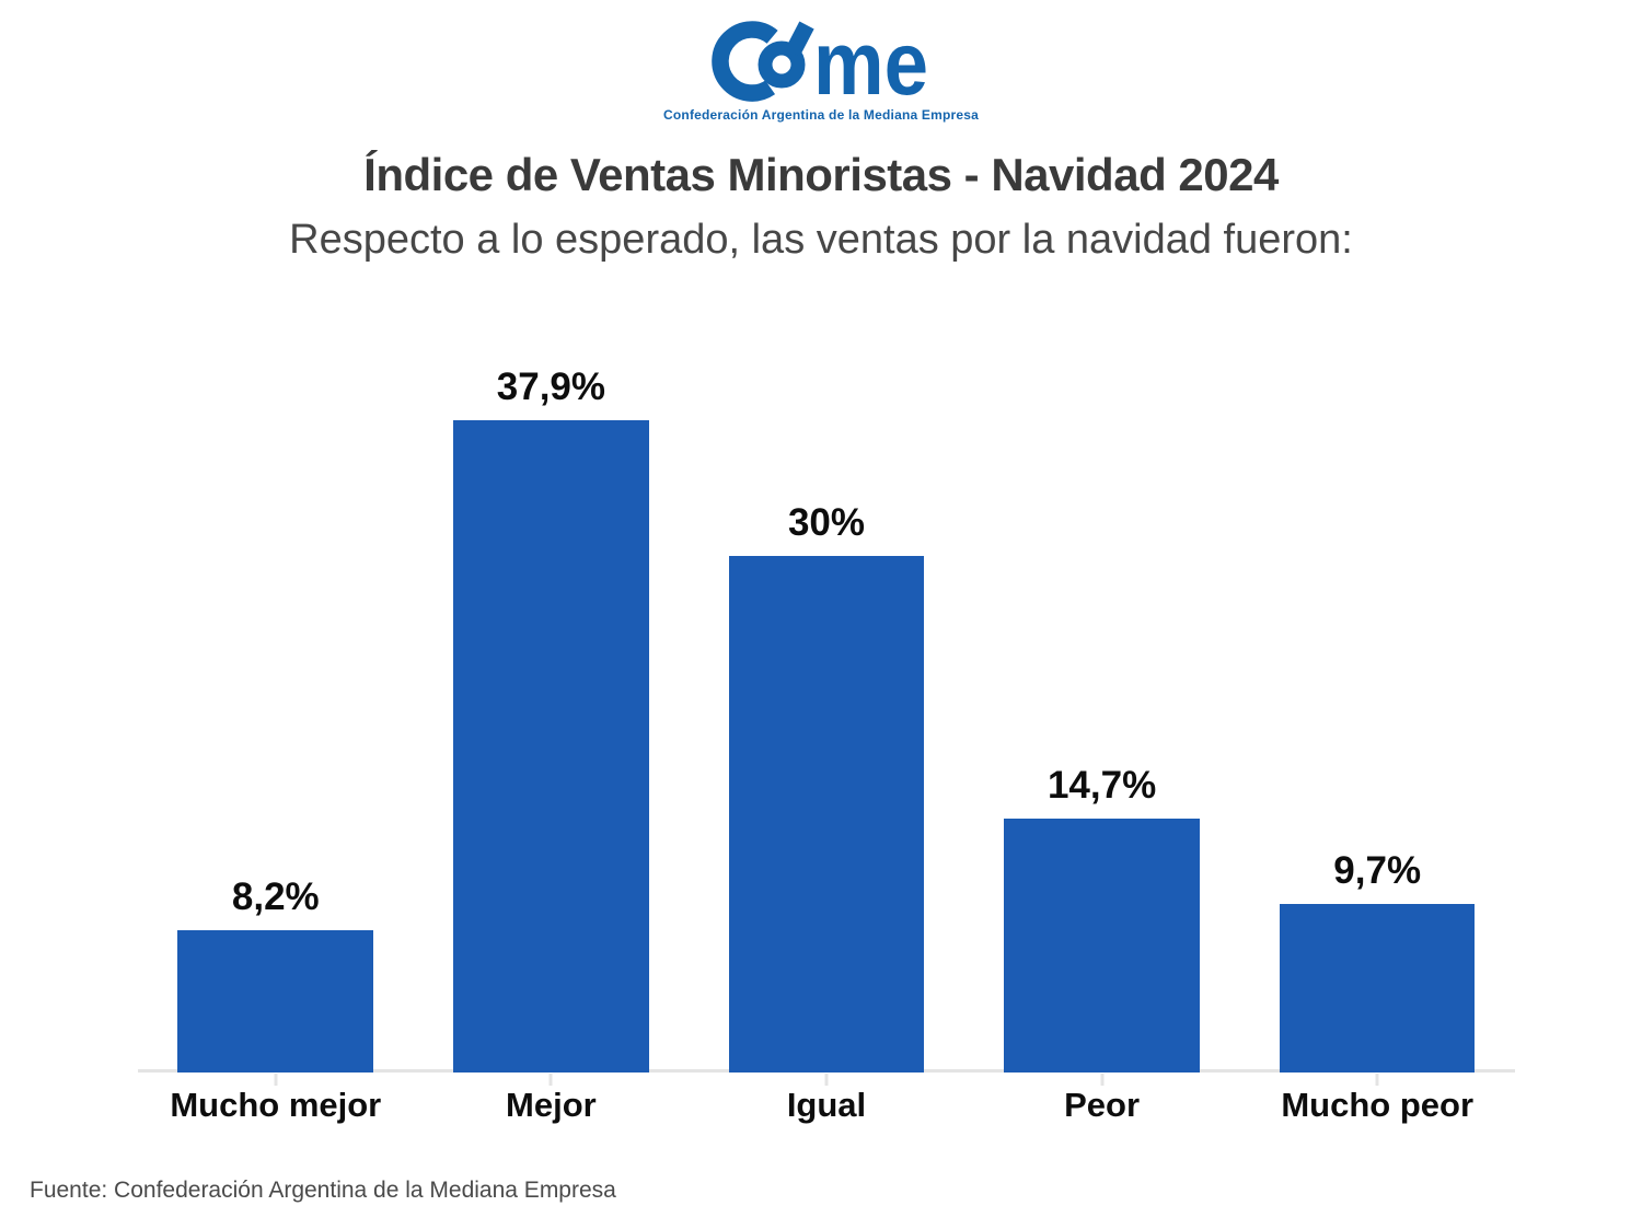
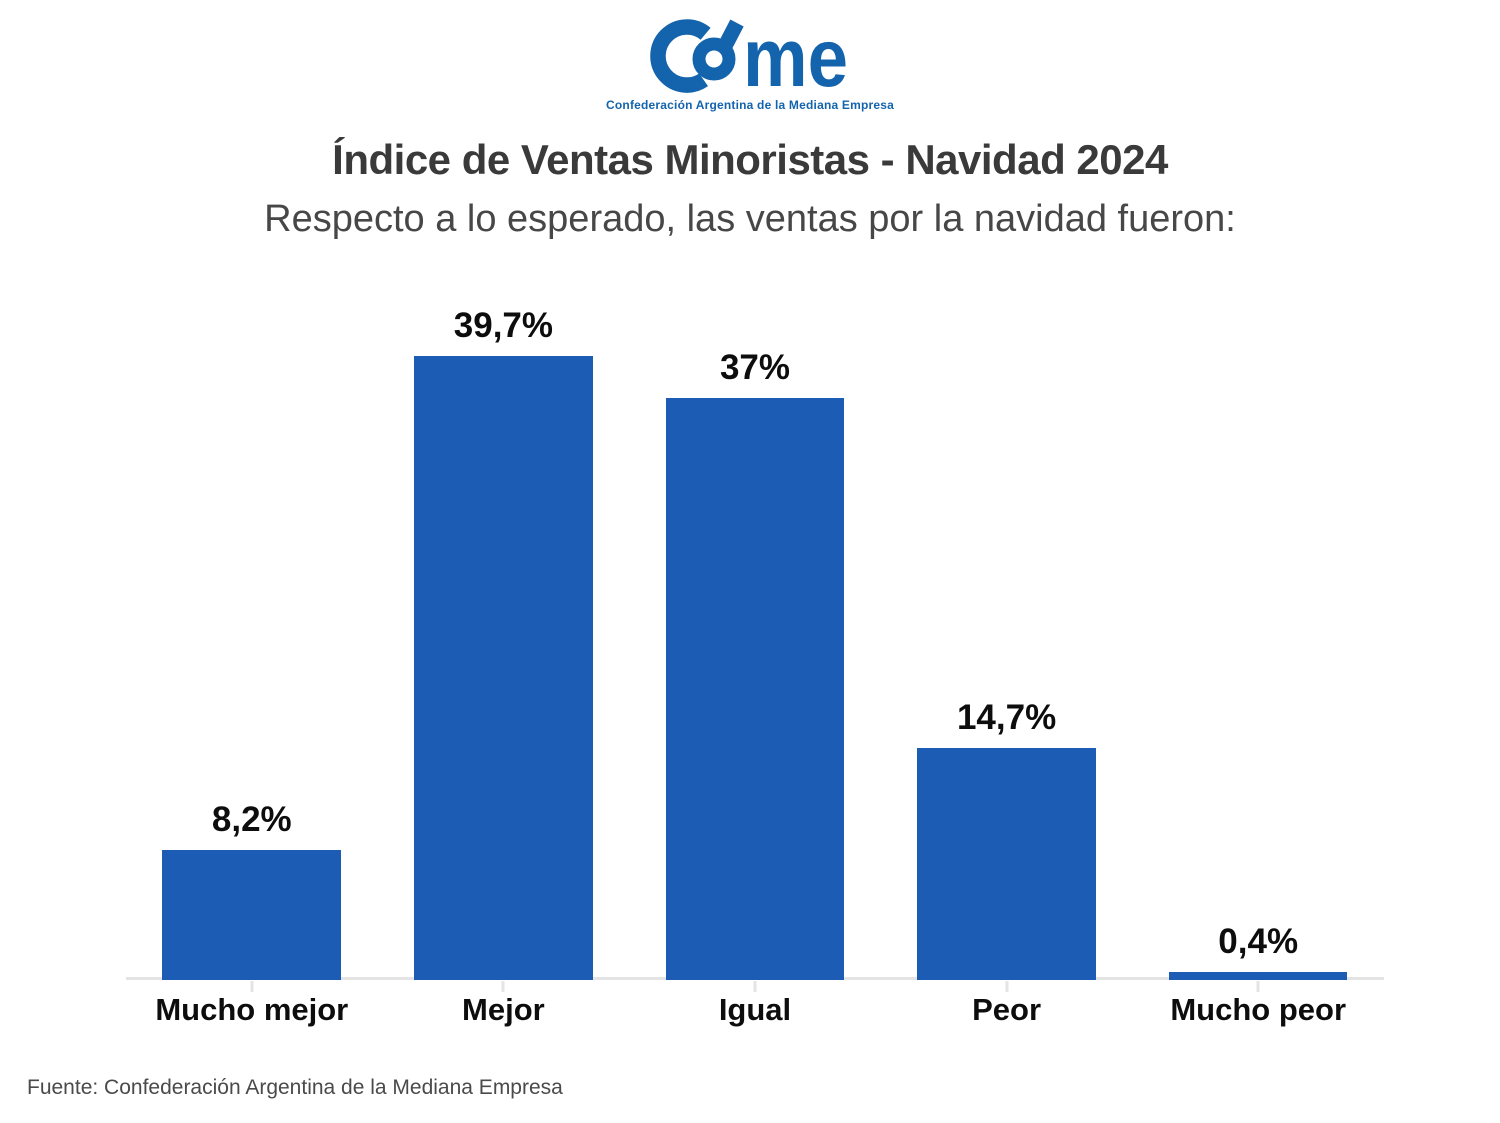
Mejor: 37,9% -> 39,7%
Igual: 30% -> 37%
Mucho peor: 9,7% -> 0,4%
